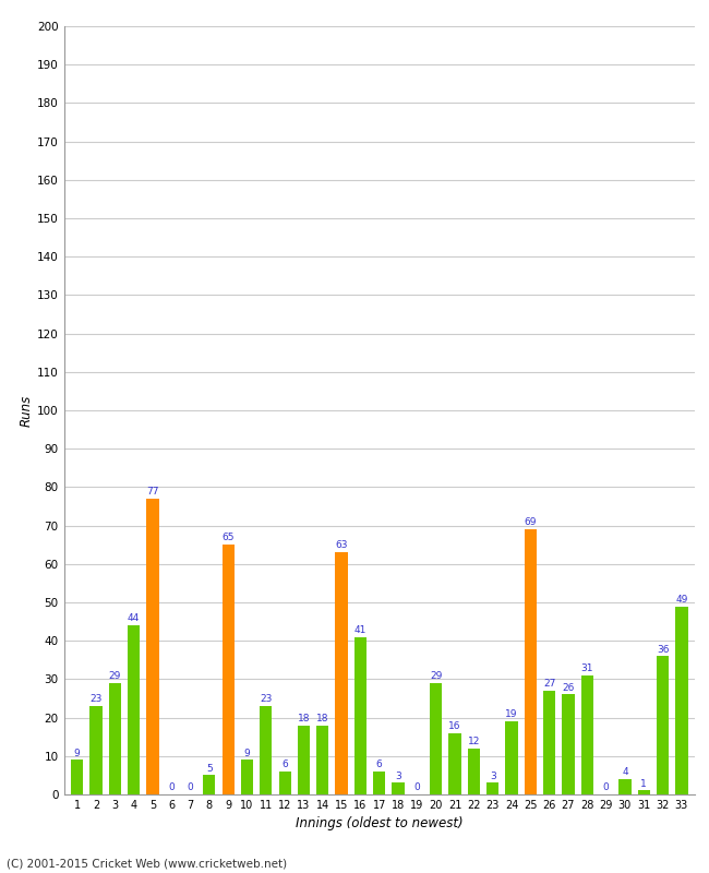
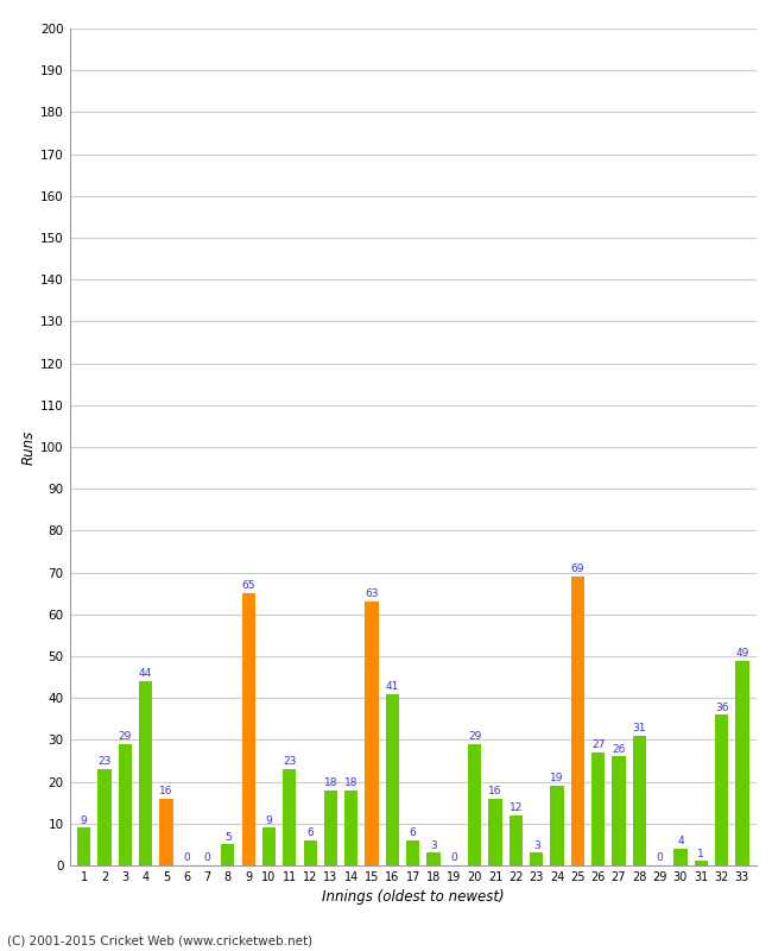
5: 77 -> 16
